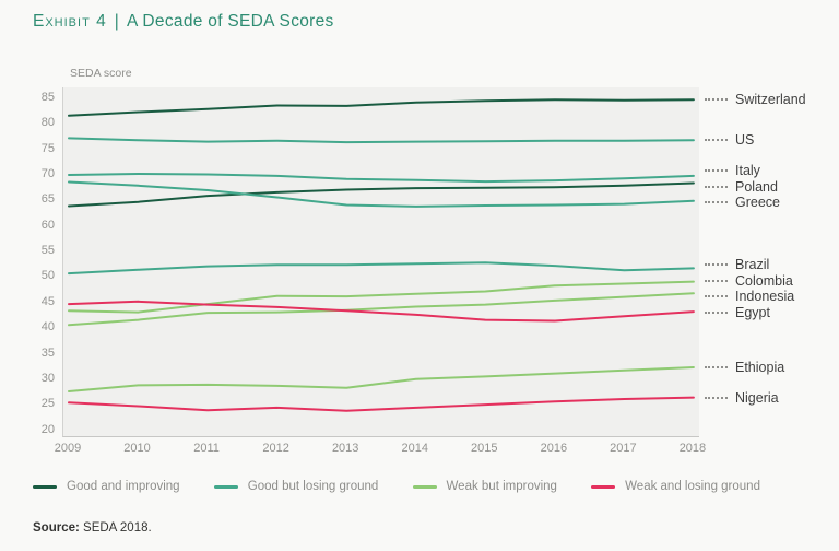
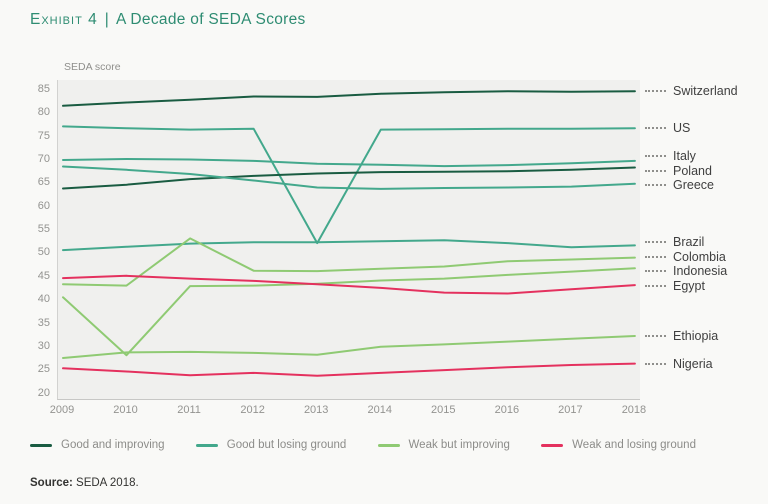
Indonesia/2010: 41 -> 28
Colombia/2011: 44 -> 53
US/2013: 76 -> 52
